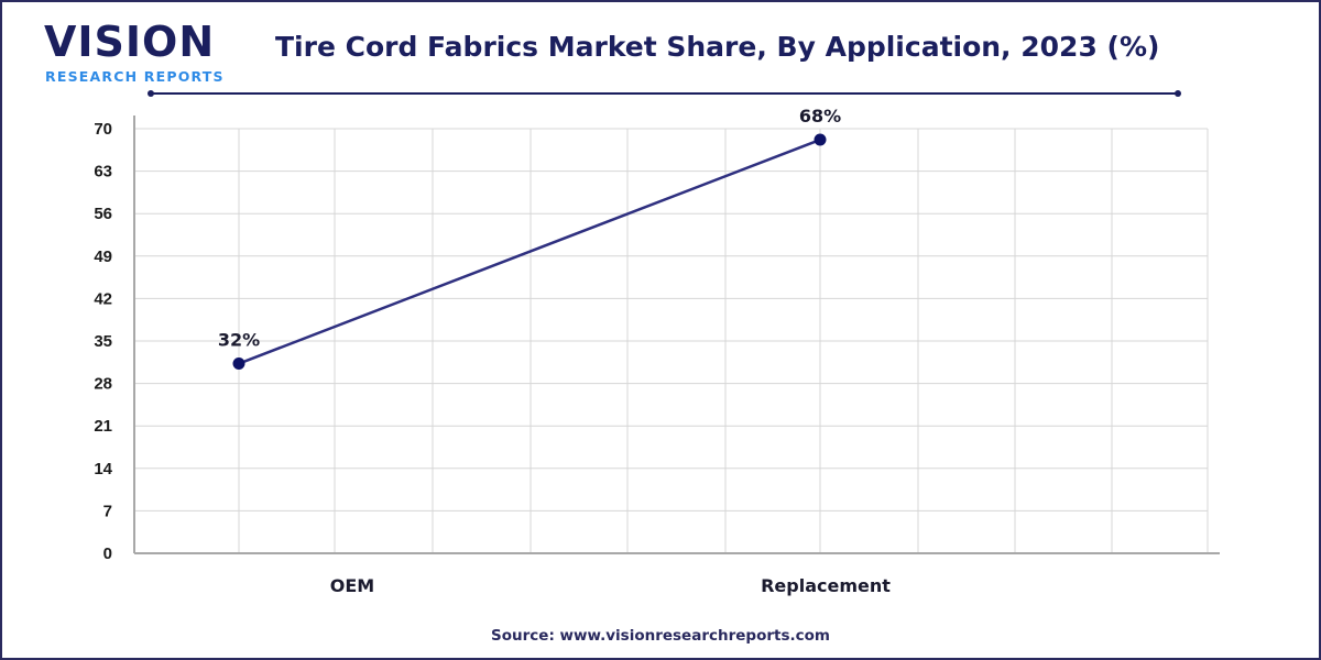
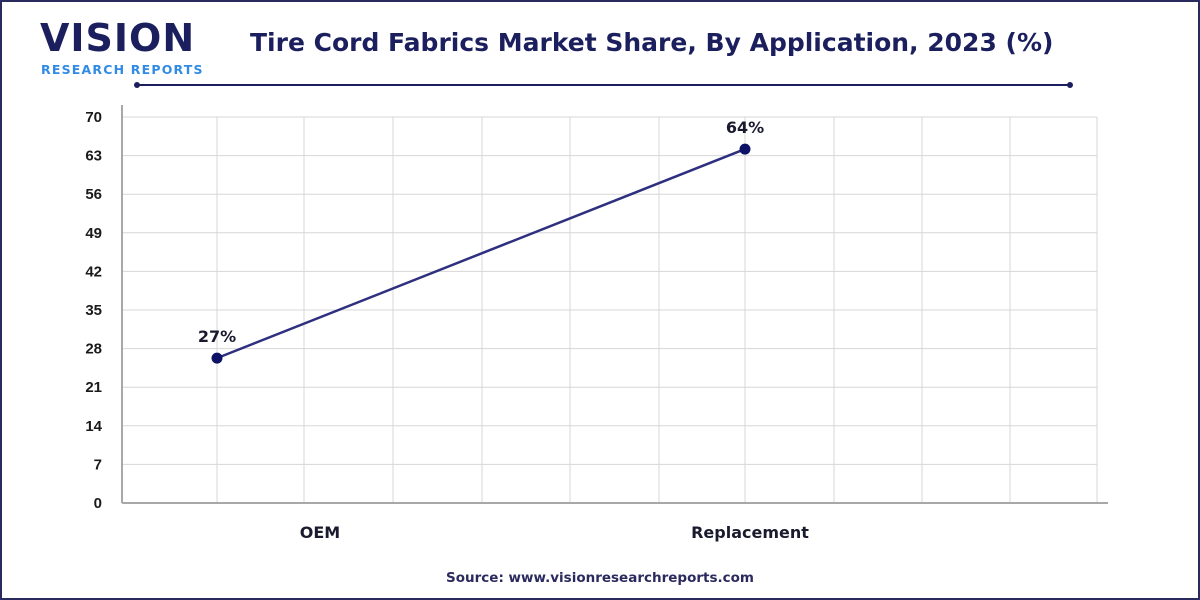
OEM: 32% -> 27%
Replacement: 68% -> 64%
